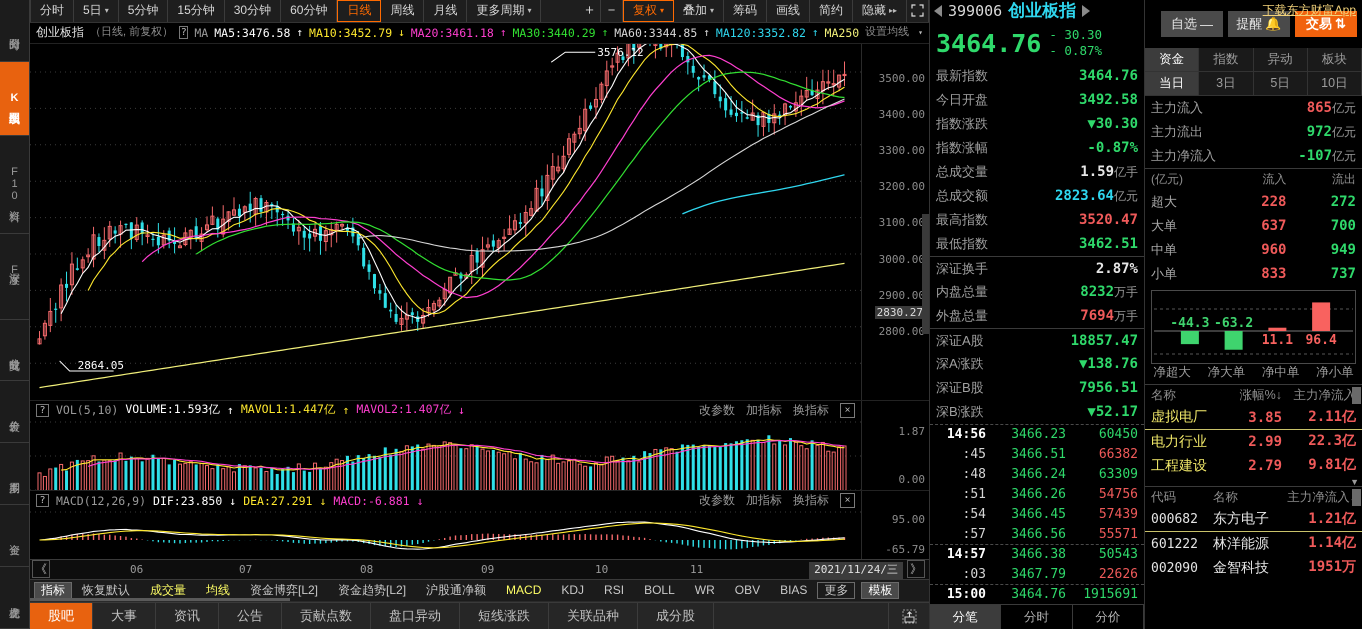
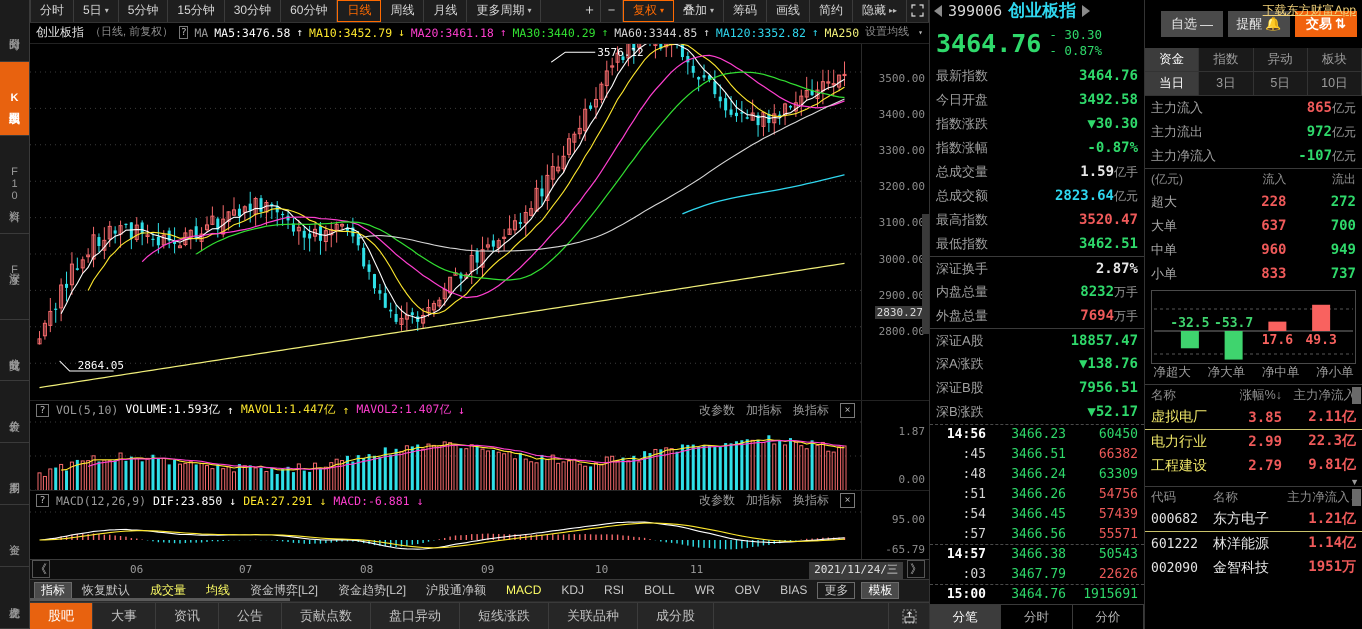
净超大: -44.3 -> -32.5
净大单: -63.2 -> -53.7
净中单: 11.1 -> 17.6
净小单: 96.4 -> 49.3
